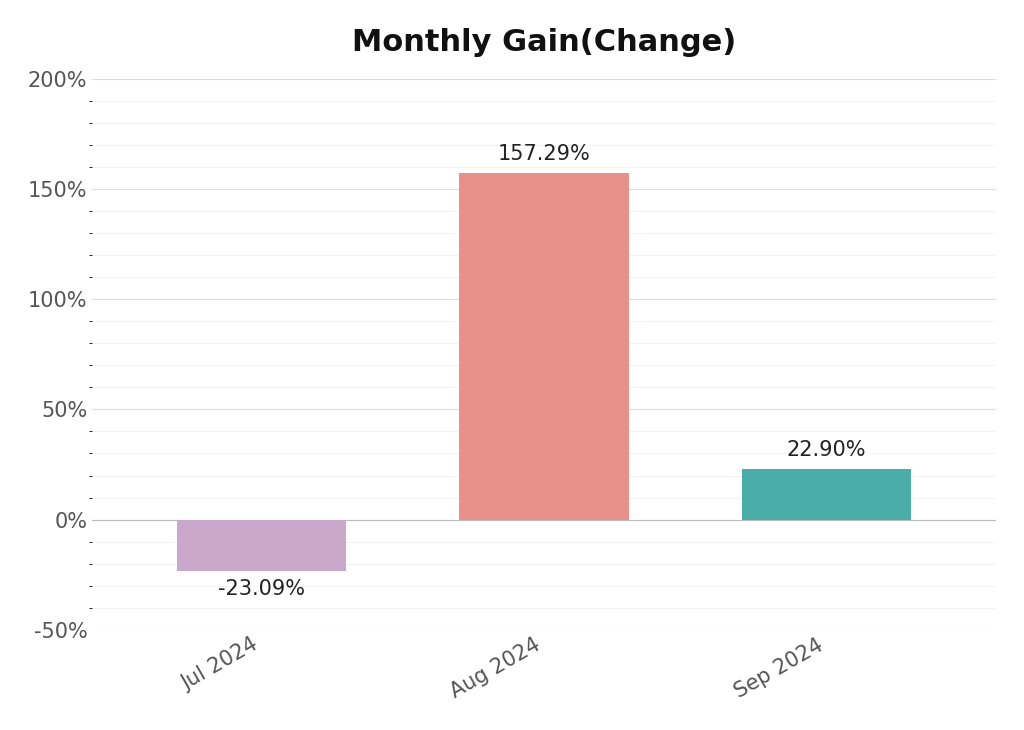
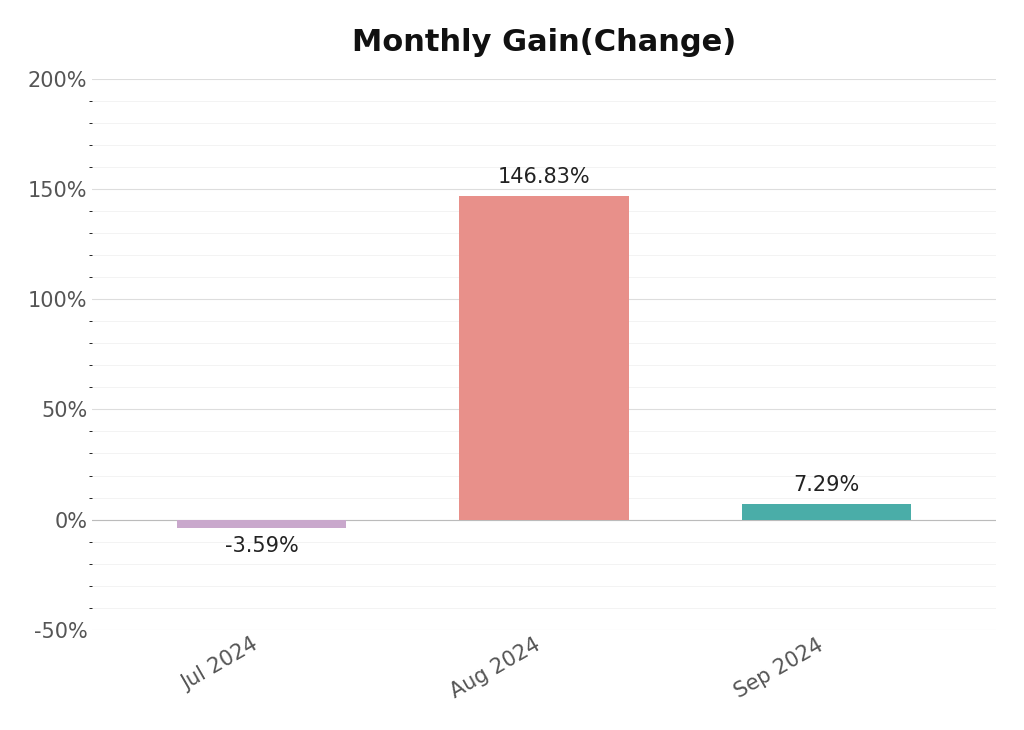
Jul 2024: -23.09% -> -3.59%
Aug 2024: 157.29% -> 146.83%
Sep 2024: 22.90% -> 7.29%
